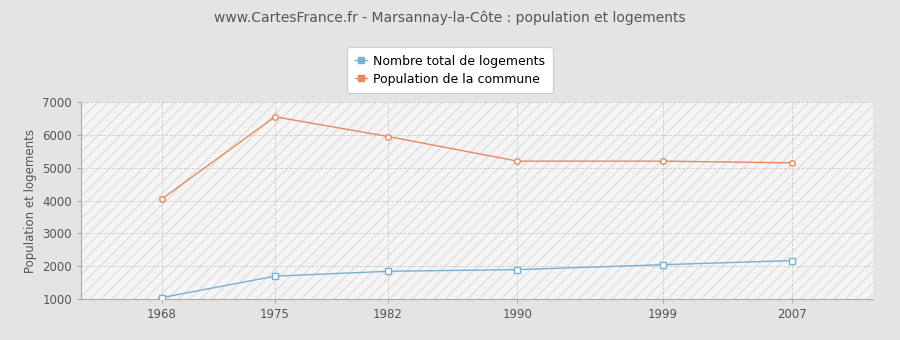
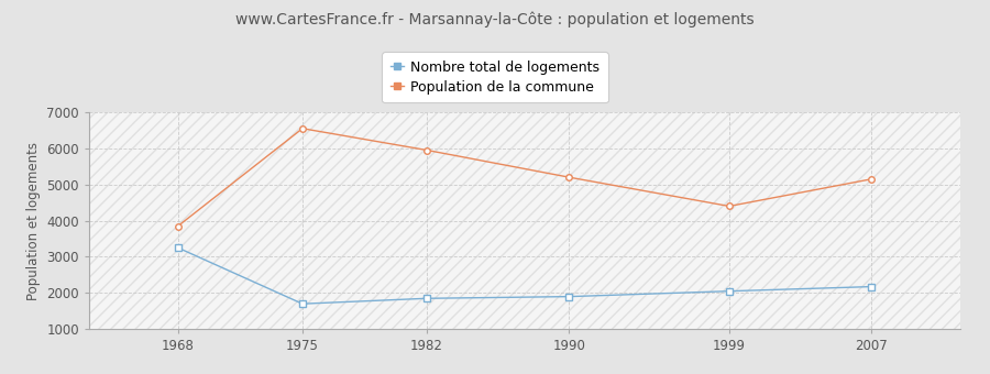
Nombre total de logements/1968: 1050 -> 3250
Population de la commune/1968: 4050 -> 3850
Population de la commune/1999: 5200 -> 4400
